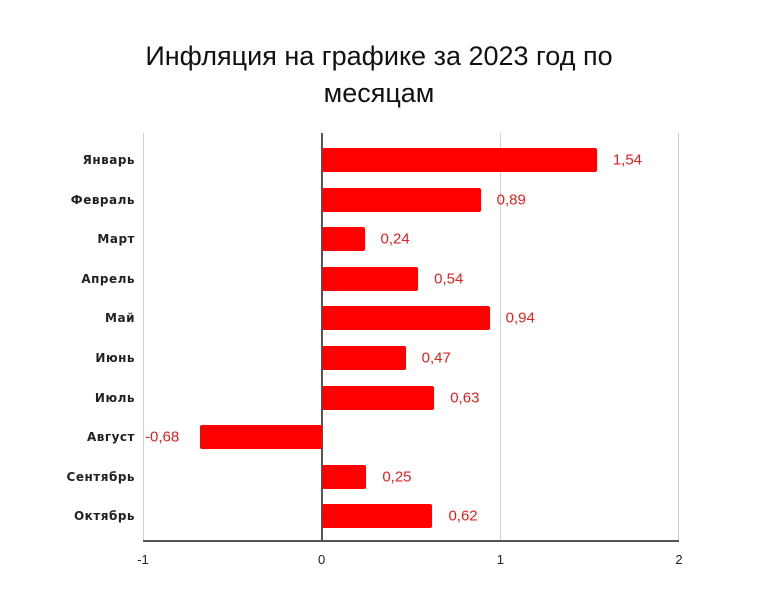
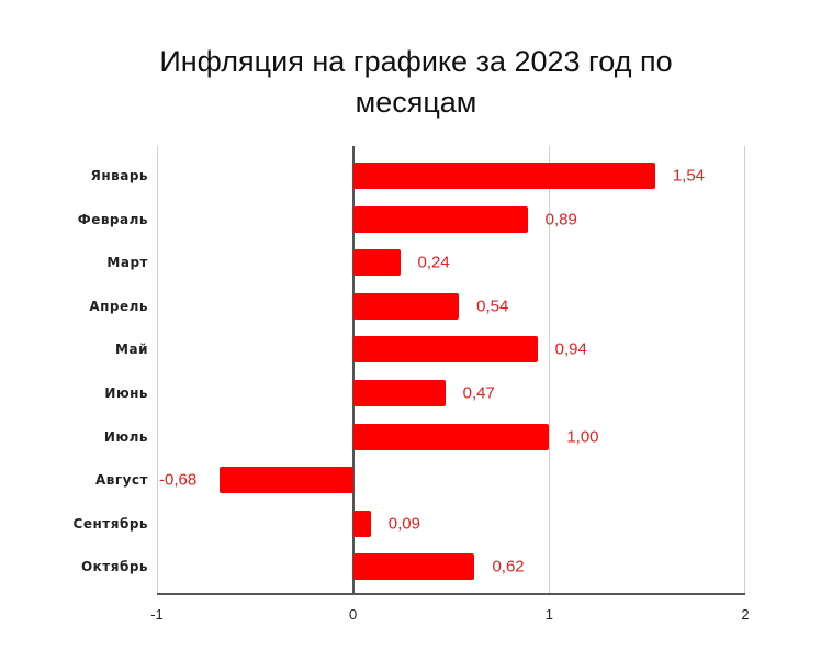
Июль: 0,63 -> 1,00
Сентябрь: 0,25 -> 0,09
